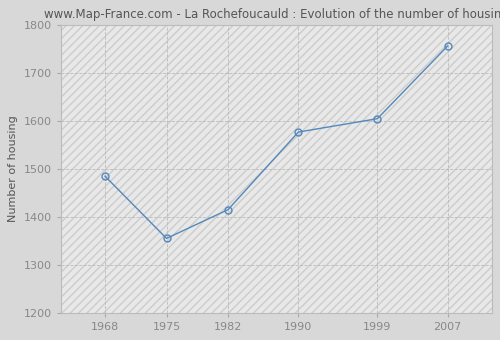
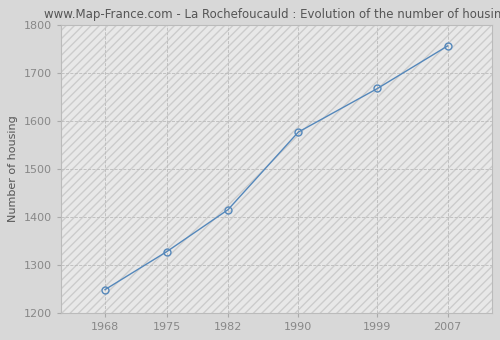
1968: 1485 -> 1248
1975: 1355 -> 1327
1999: 1605 -> 1668
